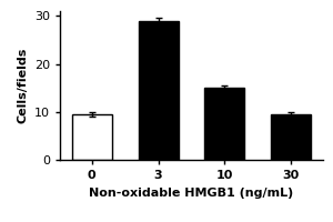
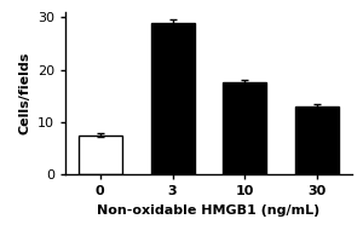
0: 9.5 -> 7.5
10: 15.0 -> 17.5
30: 9.5 -> 13.0
